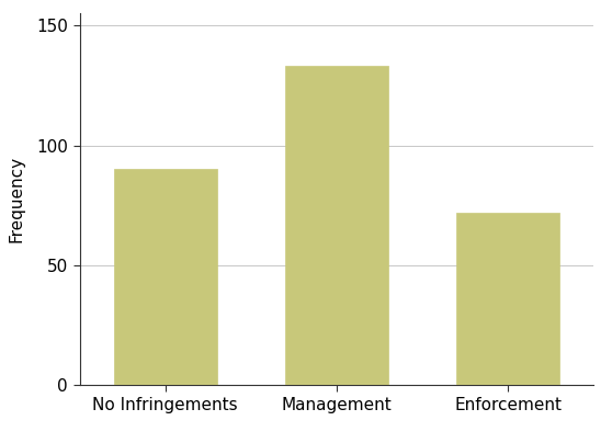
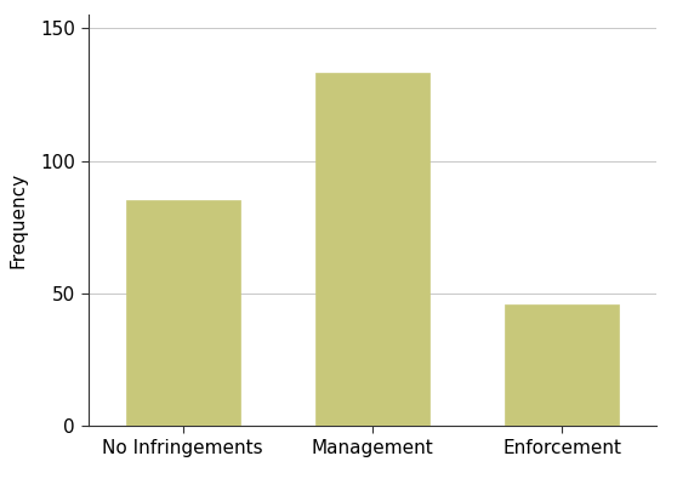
No Infringements: 90 -> 85
Enforcement: 72 -> 46
